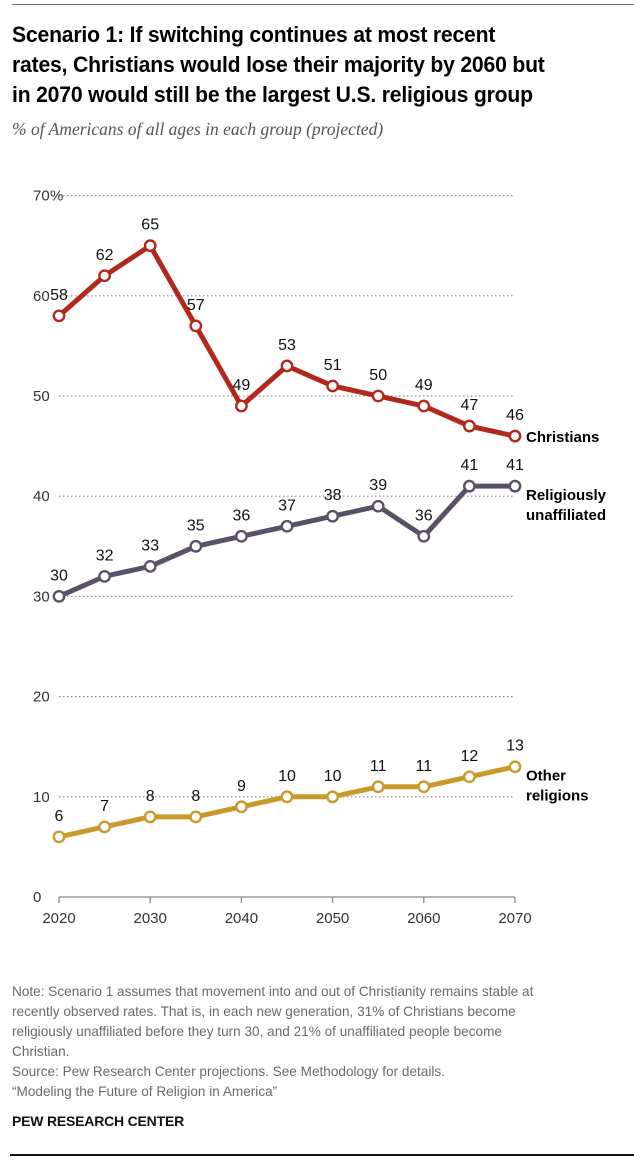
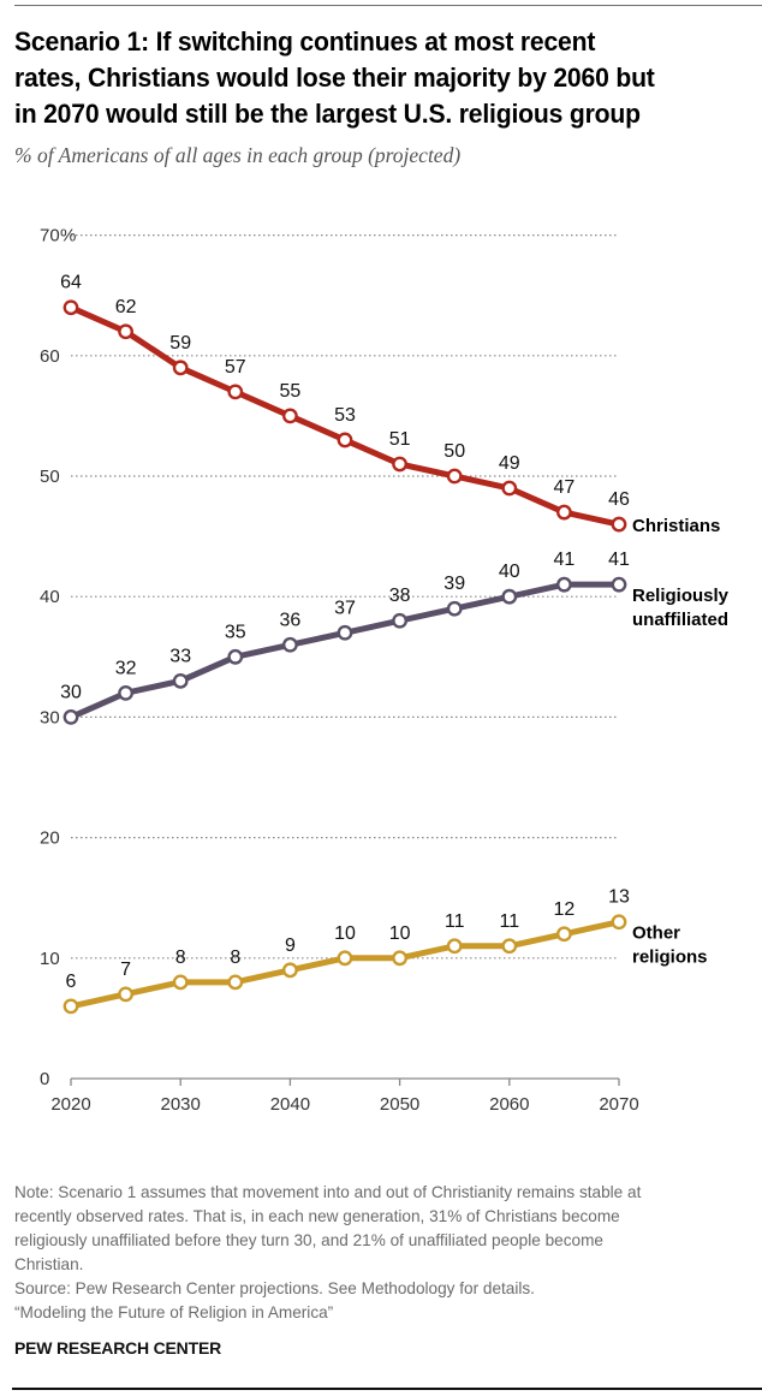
Christians/2020: 58 -> 64
Christians/2030: 65 -> 59
Christians/2040: 49 -> 55
Religiously unaffiliated/2060: 36 -> 40
